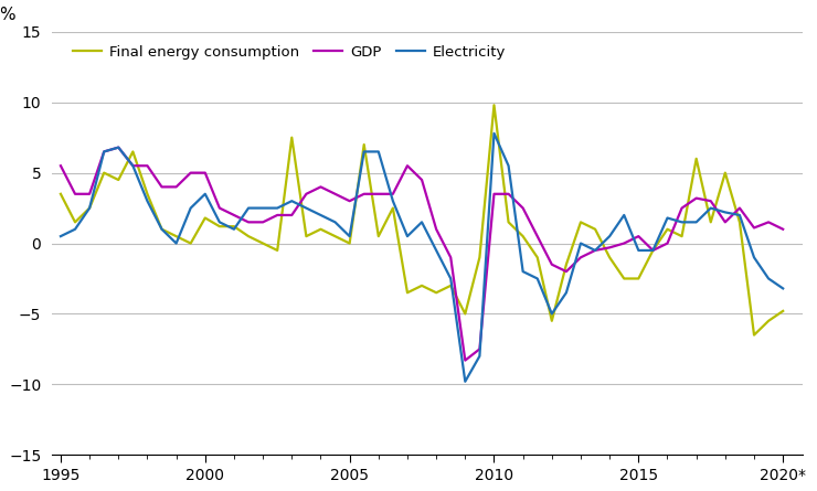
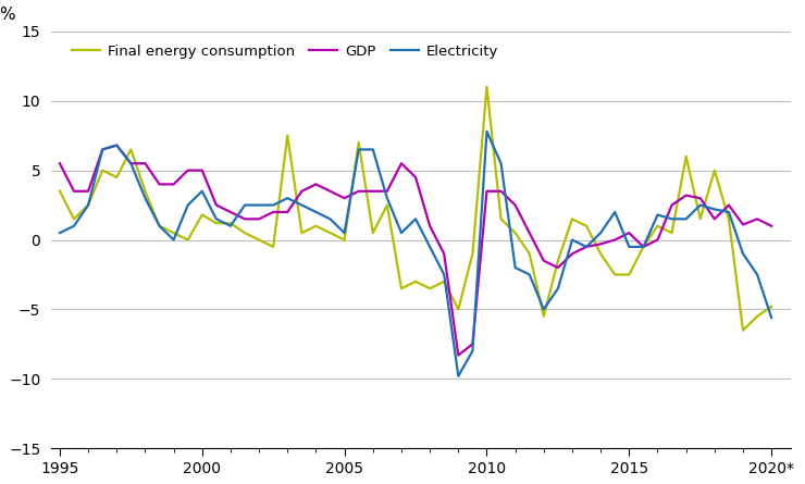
Final energy consumption/2010: 9.8 -> 11.0
Electricity/2020*: -3.2 -> -5.6
